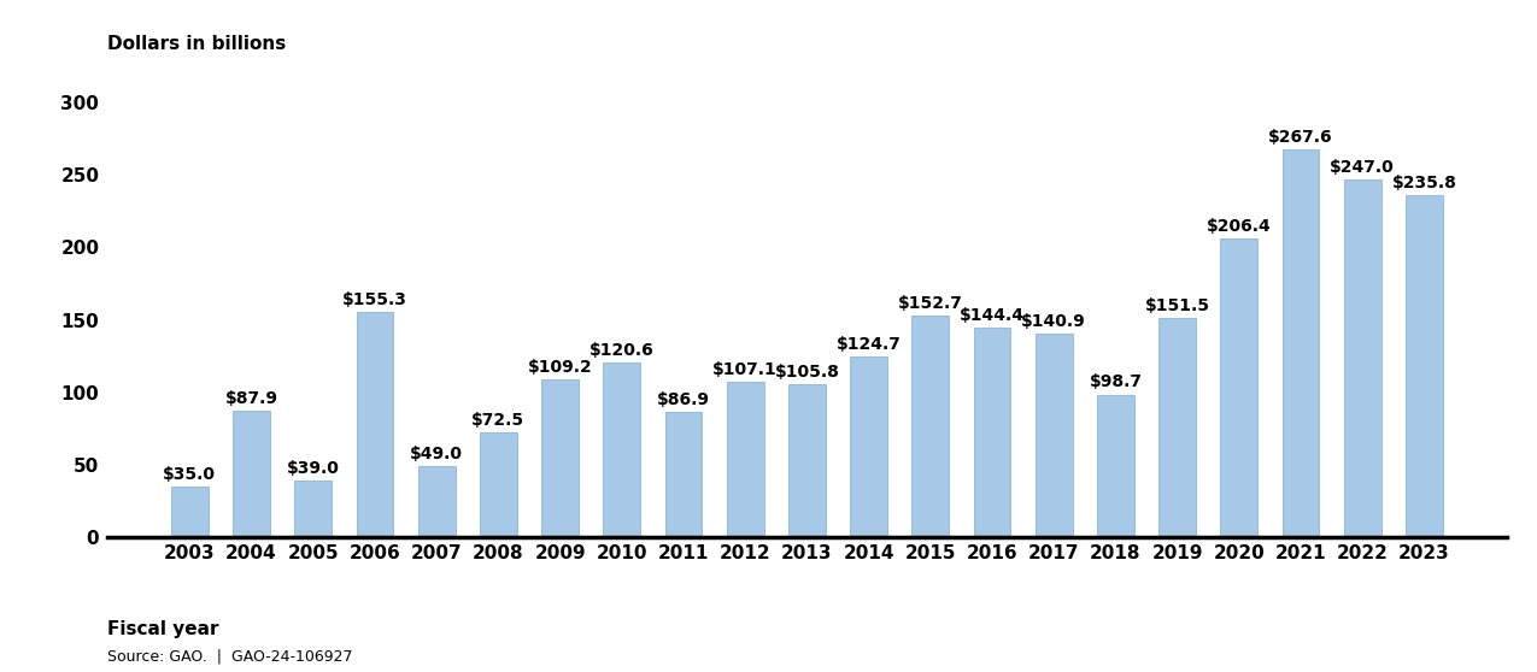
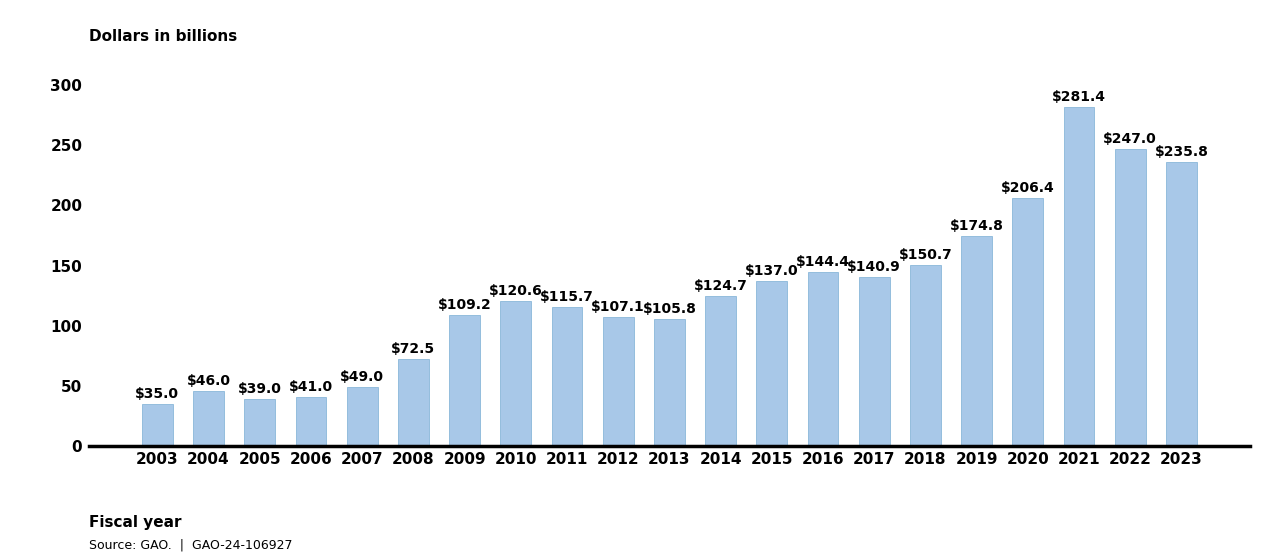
2004: $87.9 -> $46.0
2006: $155.3 -> $41.0
2011: $86.9 -> $115.7
2015: $152.7 -> $137.0
2018: $98.7 -> $150.7
2019: $151.5 -> $174.8
2021: $267.6 -> $281.4
